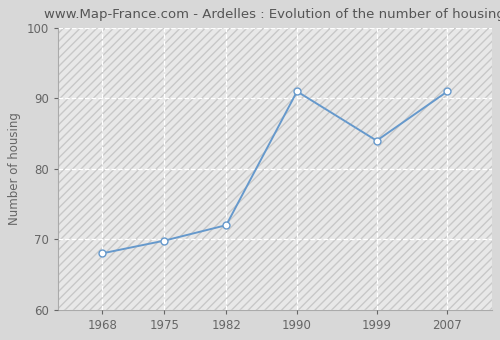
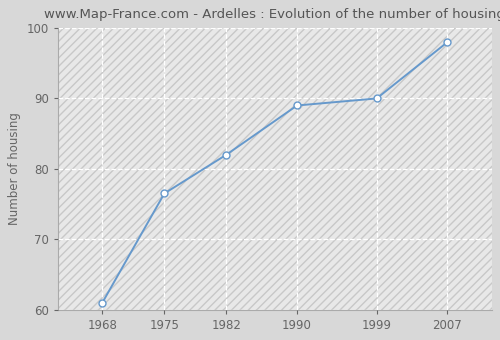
1968: 68.0 -> 61.0
1975: 69.8 -> 76.5
1982: 72.0 -> 82.0
1990: 91.0 -> 89.0
1999: 84.0 -> 90.0
2007: 91.0 -> 98.0
